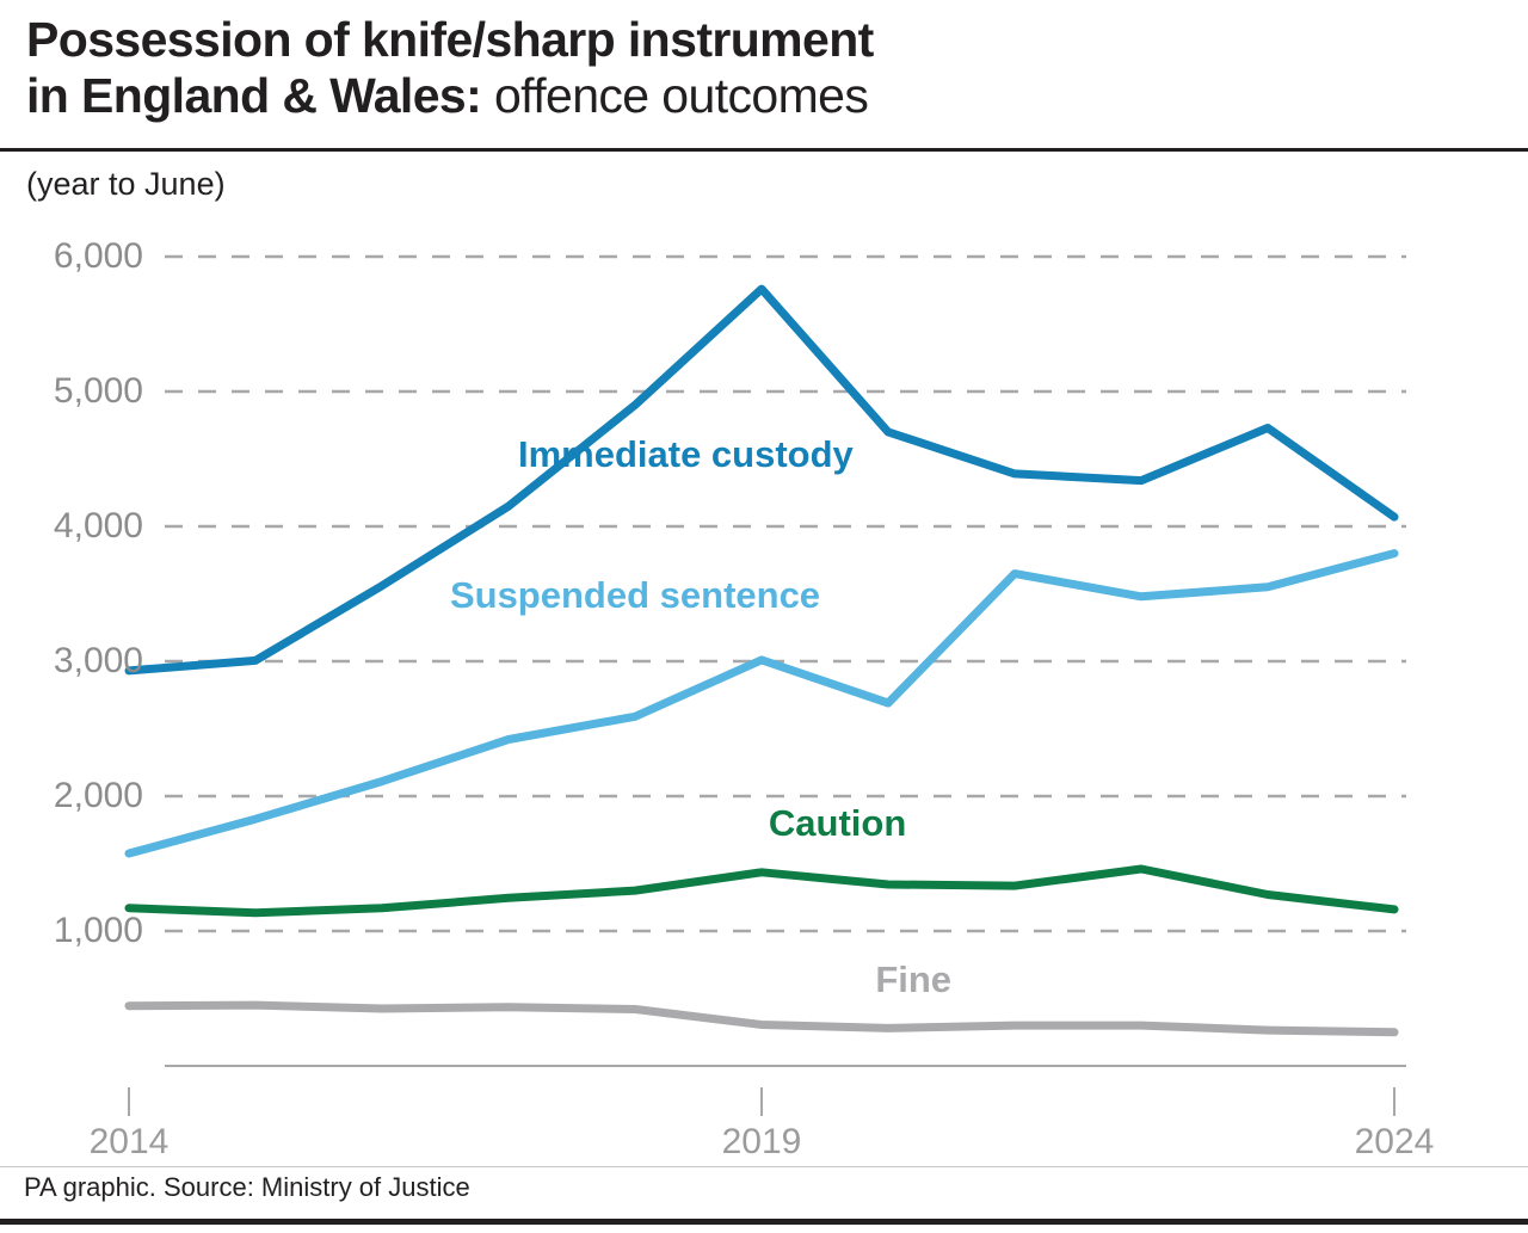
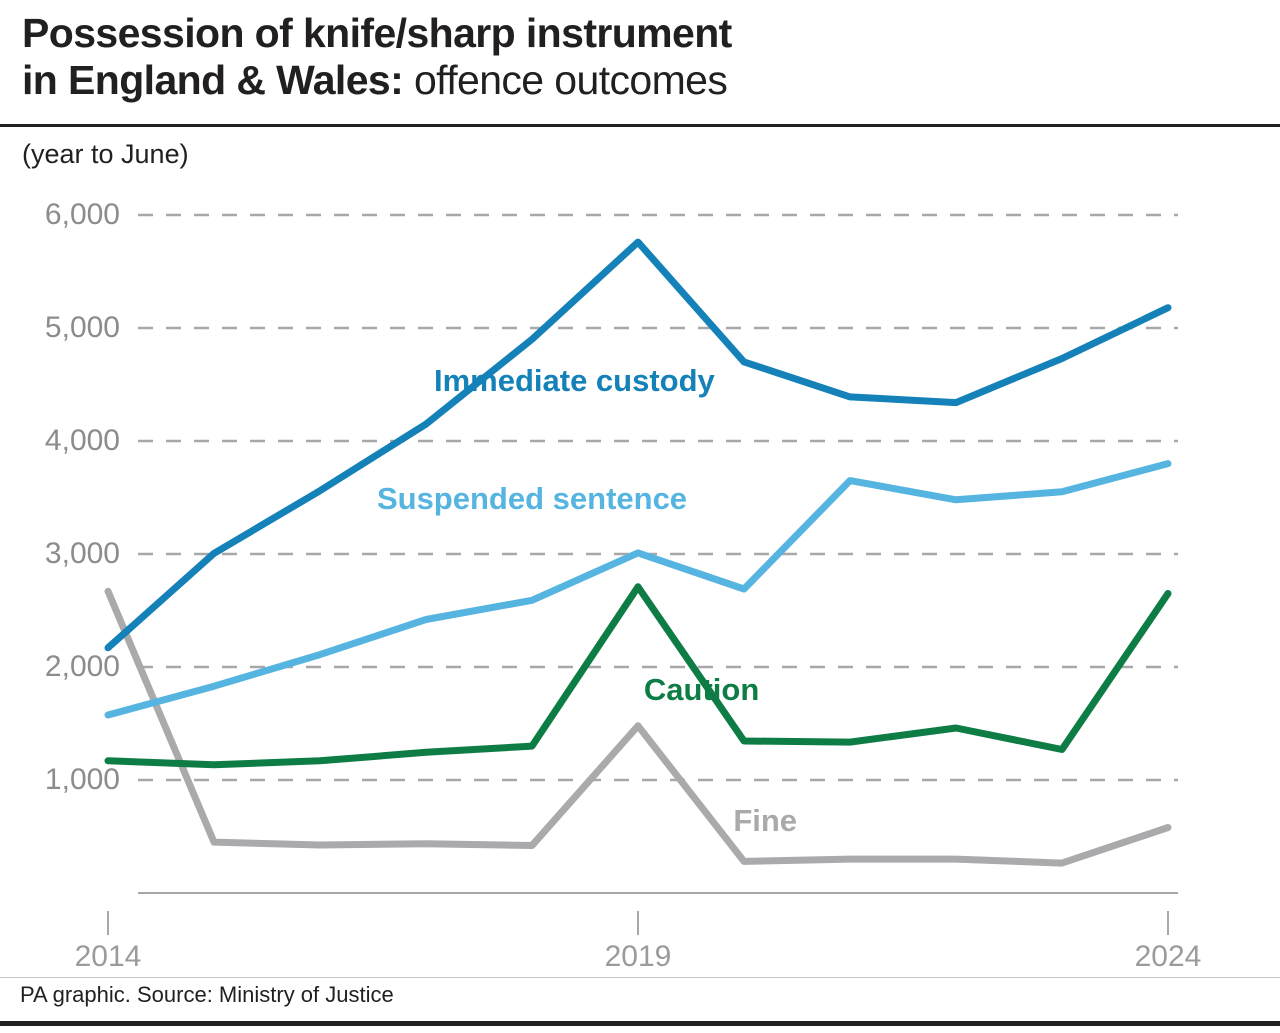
Immediate custody/2014: 2930 -> 2170
Fine/2014: 440 -> 2670
Caution/2019: 1440 -> 2710
Fine/2019: 300 -> 1480
Immediate custody/2024: 4070 -> 5180
Caution/2024: 1160 -> 2650
Fine/2024: 250 -> 580
